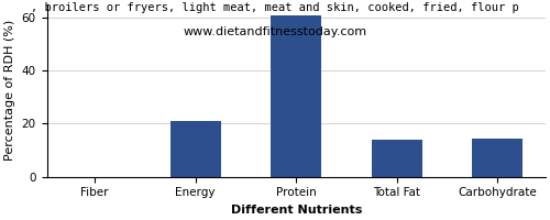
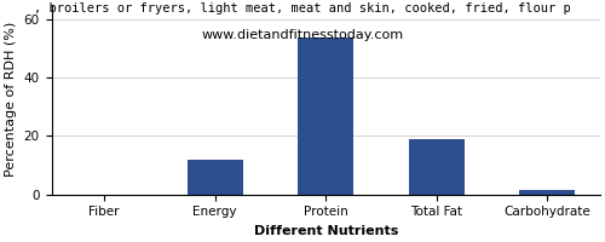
Energy: 21.0 -> 12.0
Protein: 61.0 -> 54.0
Total Fat: 14.0 -> 19.0
Carbohydrate: 14.5 -> 1.5
